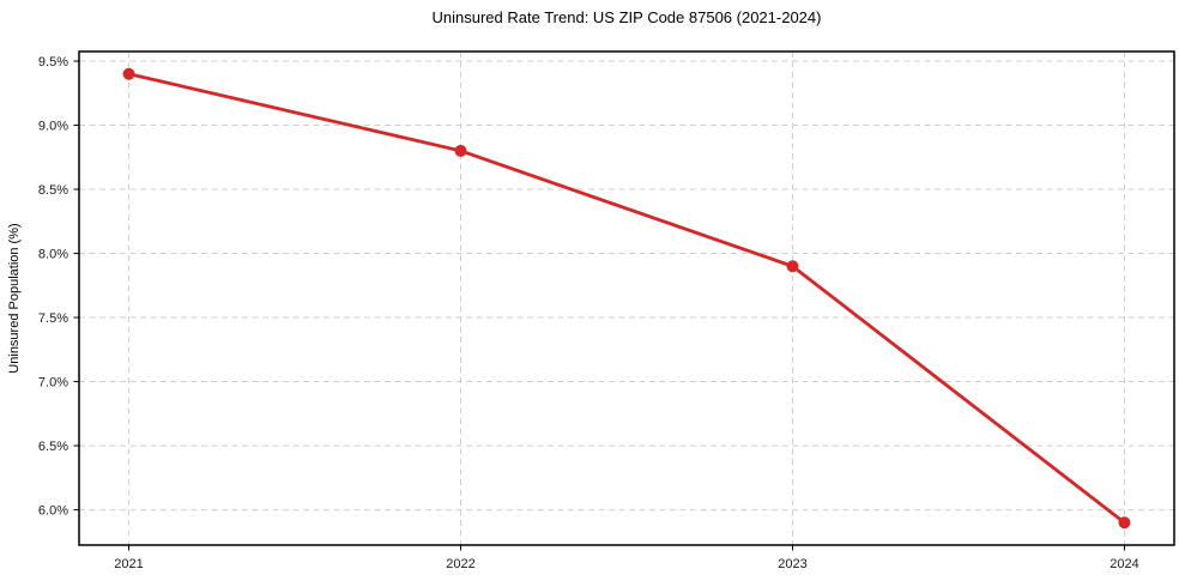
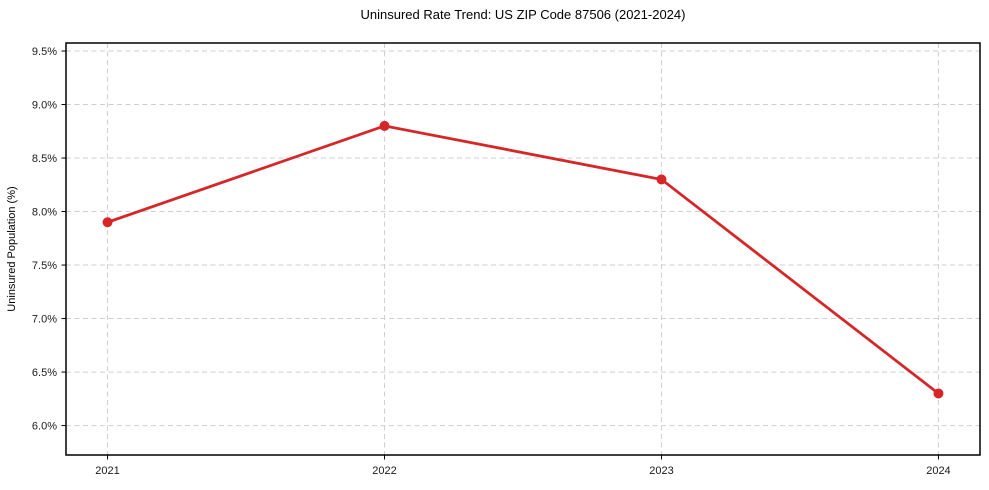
2021: 9.4% -> 7.9%
2023: 7.9% -> 8.3%
2024: 5.9% -> 6.3%
